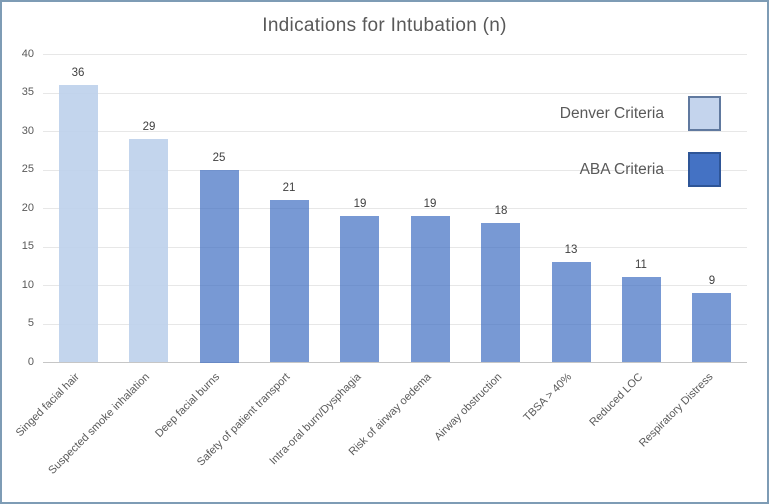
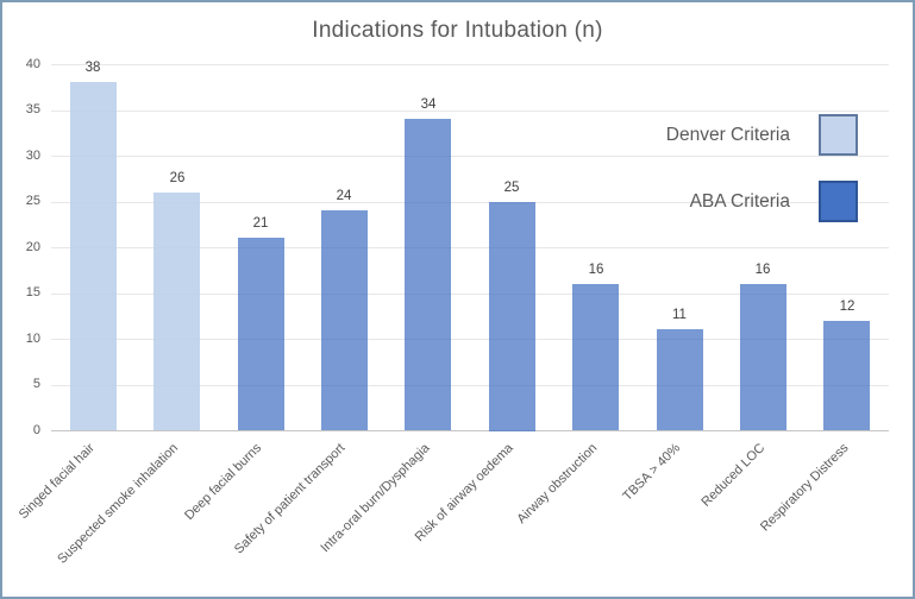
Singed facial hair: 36 -> 38
Suspected smoke inhalation: 29 -> 26
Deep facial burns: 25 -> 21
Safety of patient transport: 21 -> 24
Intra-oral burn/Dysphagia: 19 -> 34
Risk of airway oedema: 19 -> 25
Airway obstruction: 18 -> 16
TBSA > 40%: 13 -> 11
Reduced LOC: 11 -> 16
Respiratory Distress: 9 -> 12
